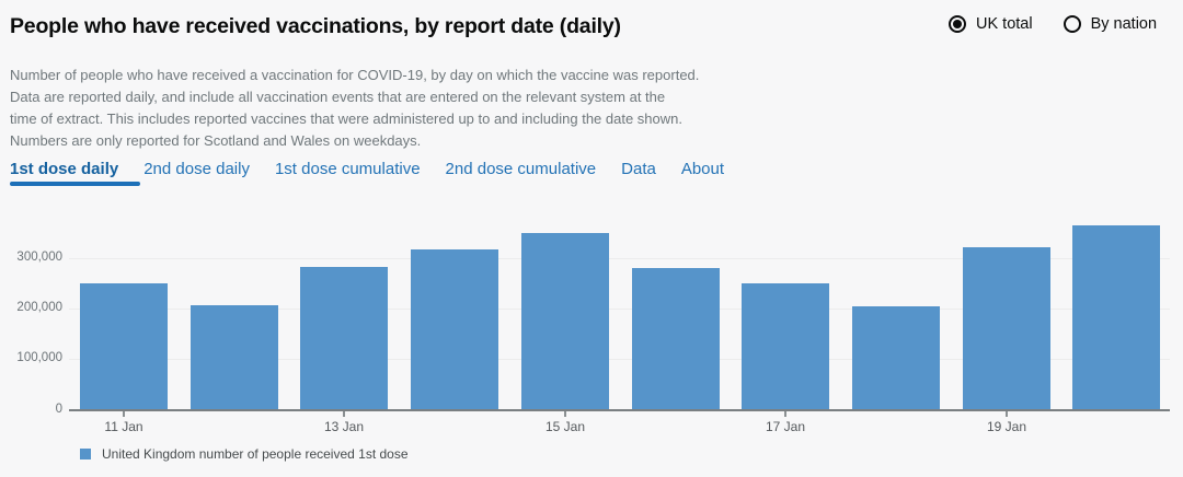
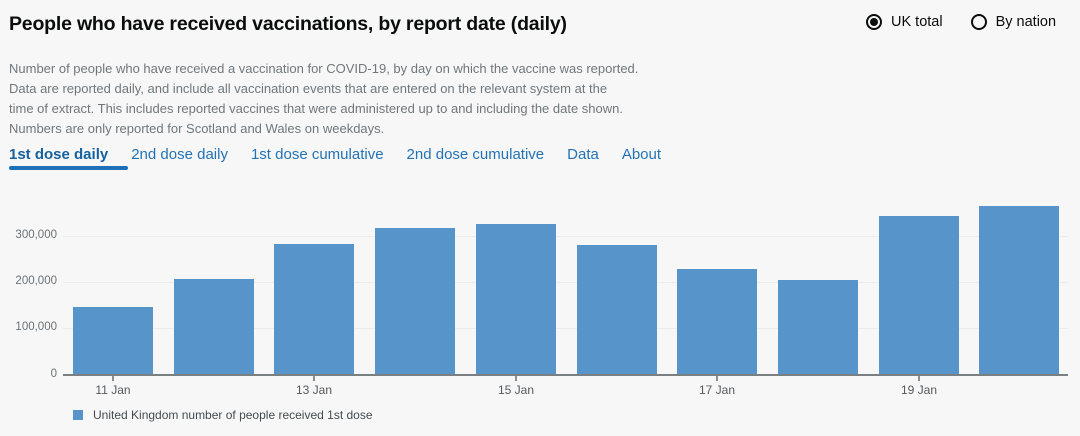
11 Jan: 250000 -> 140000
15 Jan: 350000 -> 320000
17 Jan: 250000 -> 230000
19 Jan: 320000 -> 340000
